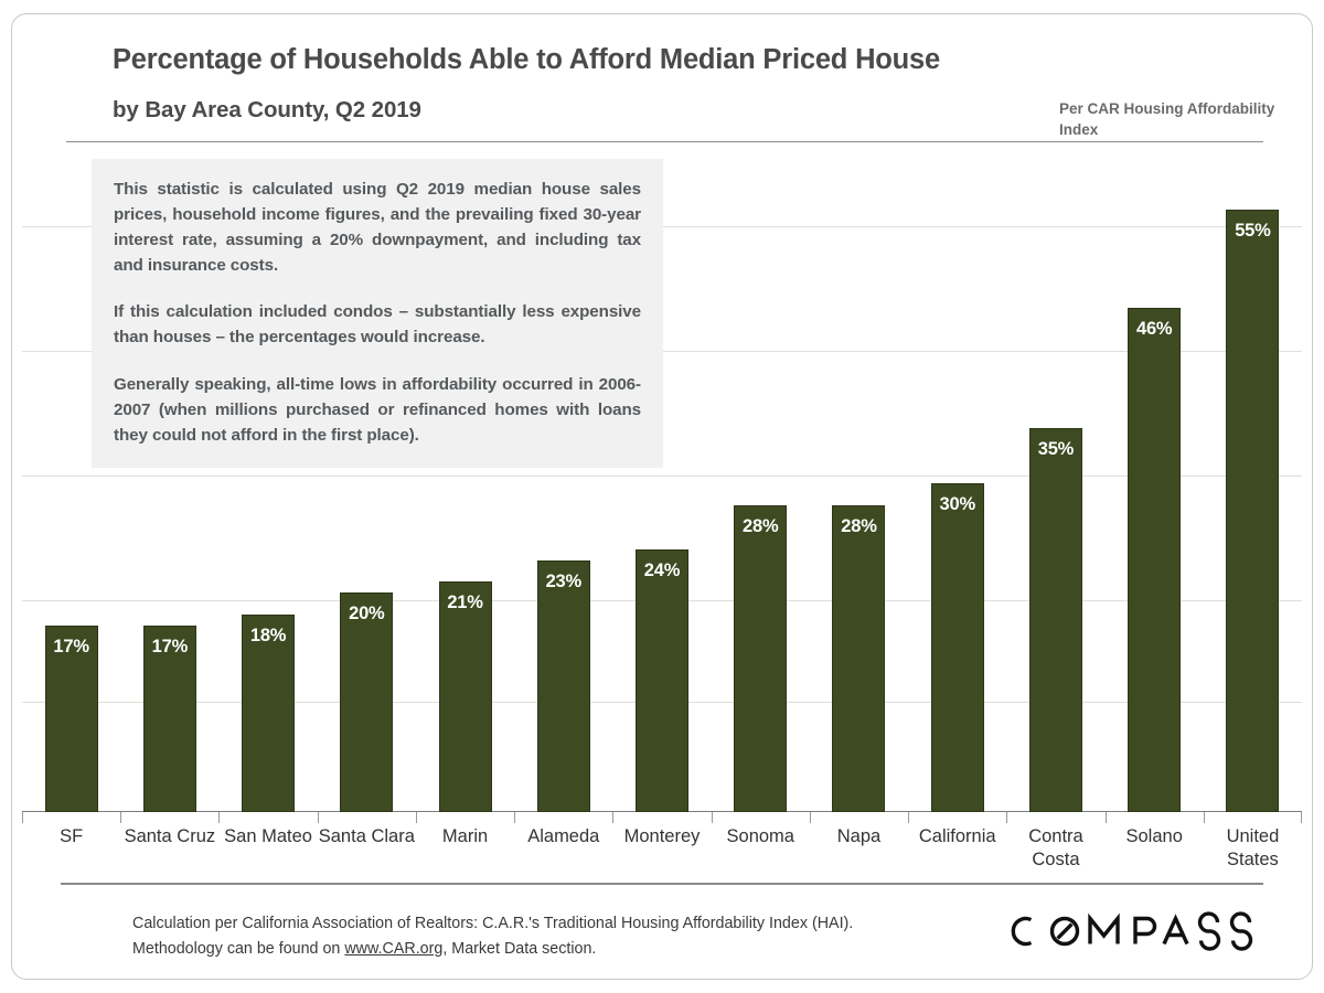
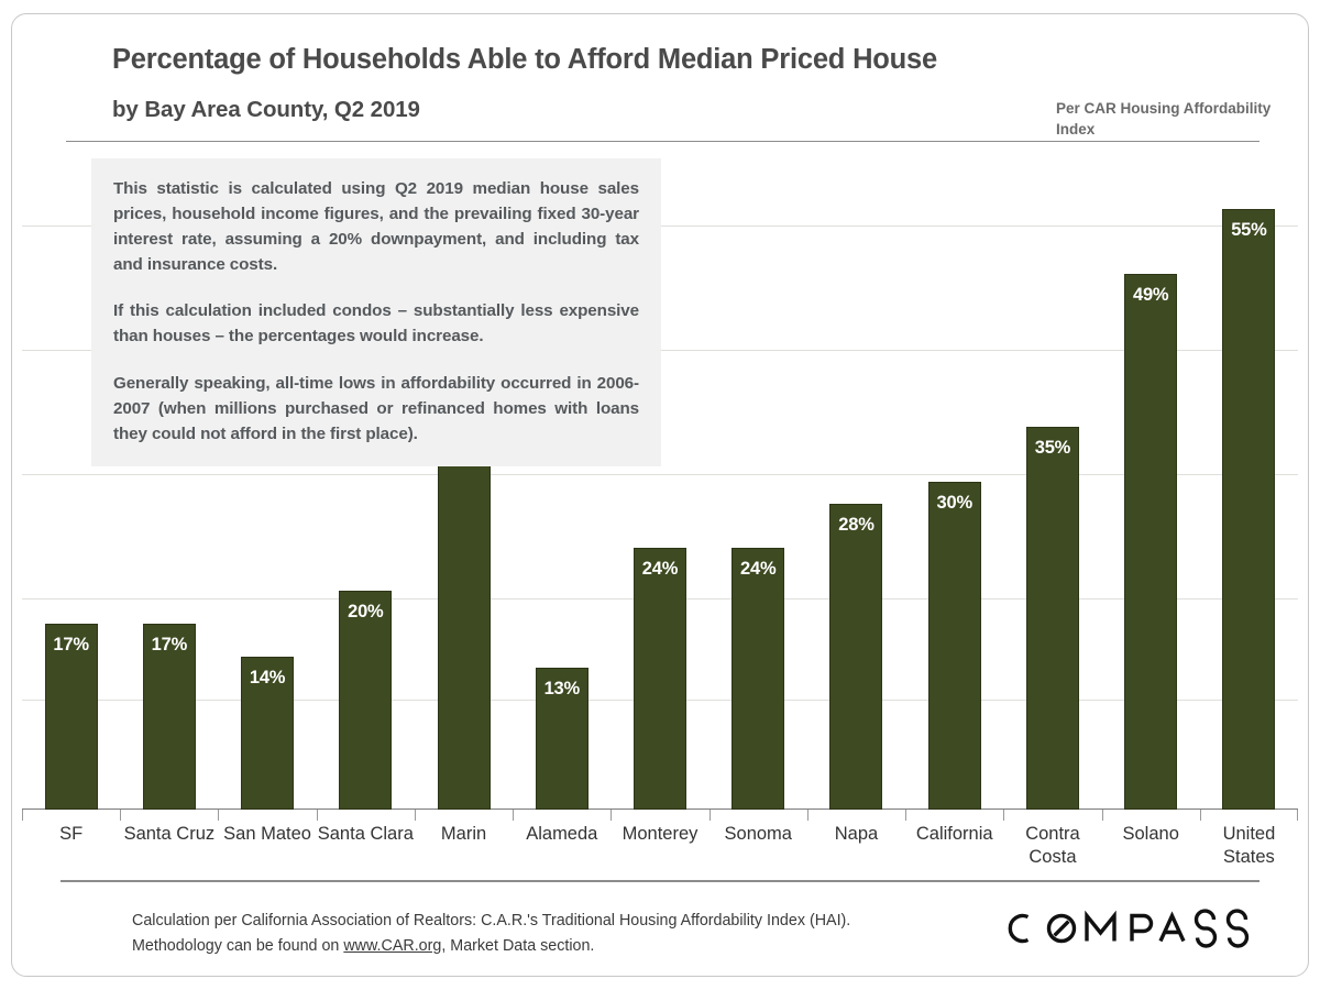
San Mateo: 18% -> 14%
Marin: 21% -> 34%
Alameda: 23% -> 13%
Sonoma: 28% -> 24%
Solano: 46% -> 49%
